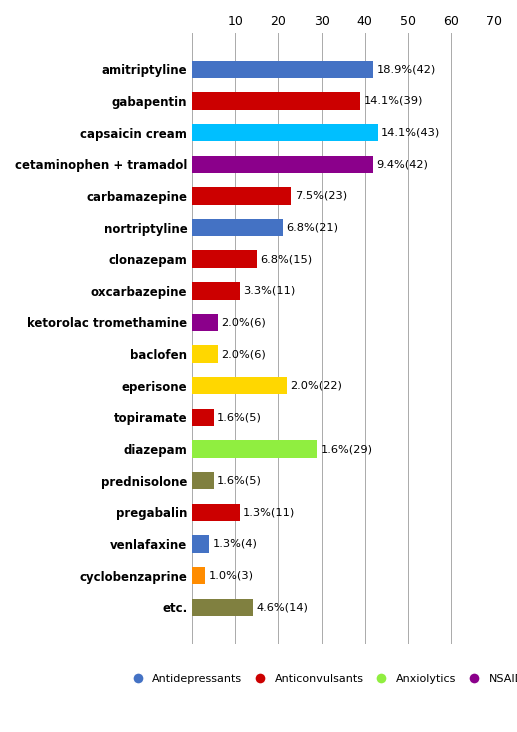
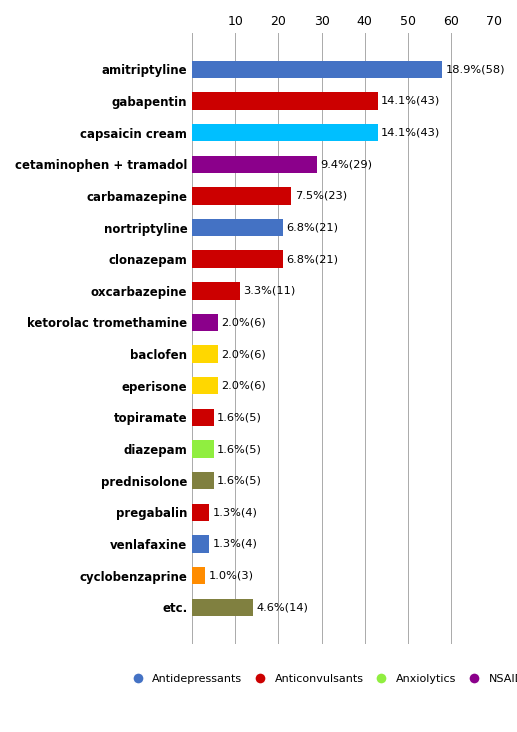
amitriptyline: 42 -> 58
gabapentin: 39 -> 43
cetaminophen + tramadol: 42 -> 29
clonazepam: 15 -> 21
eperisone: 22 -> 6
diazepam: 29 -> 5
pregabalin: 11 -> 4
